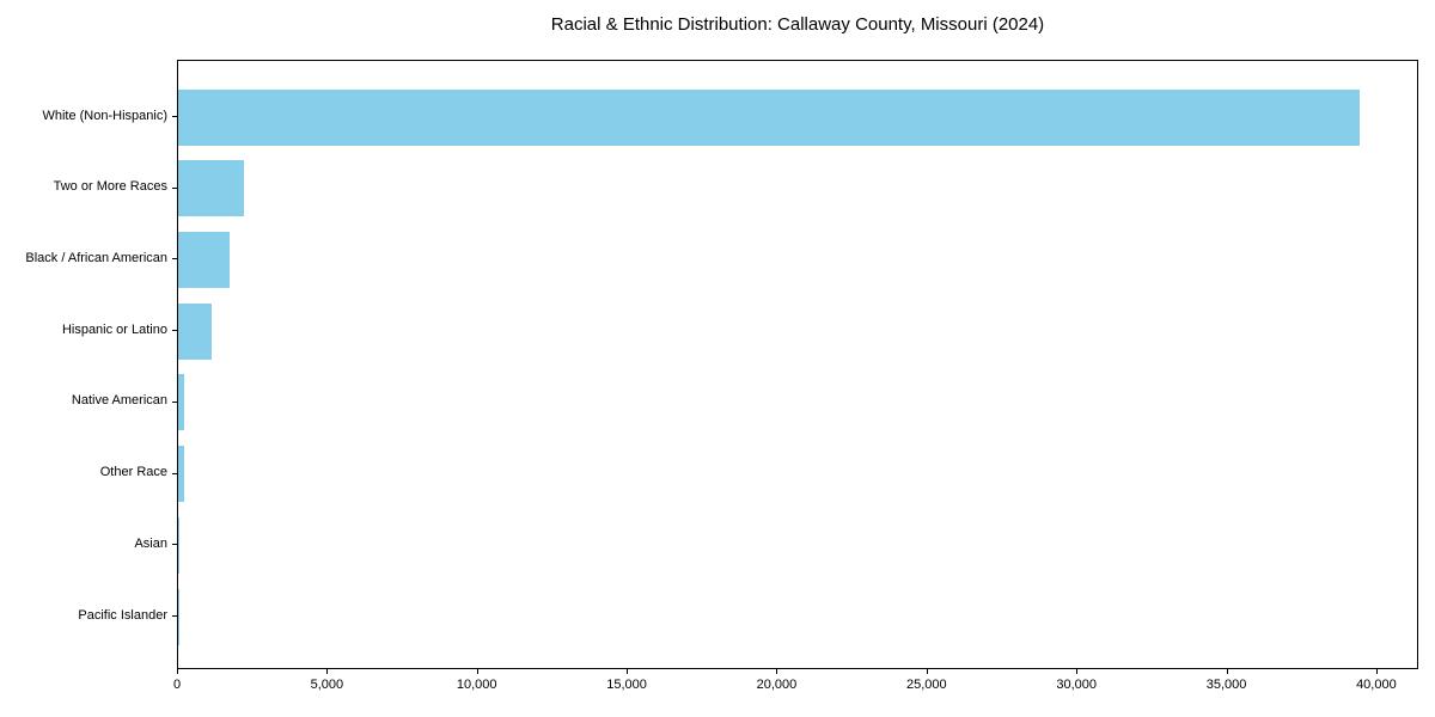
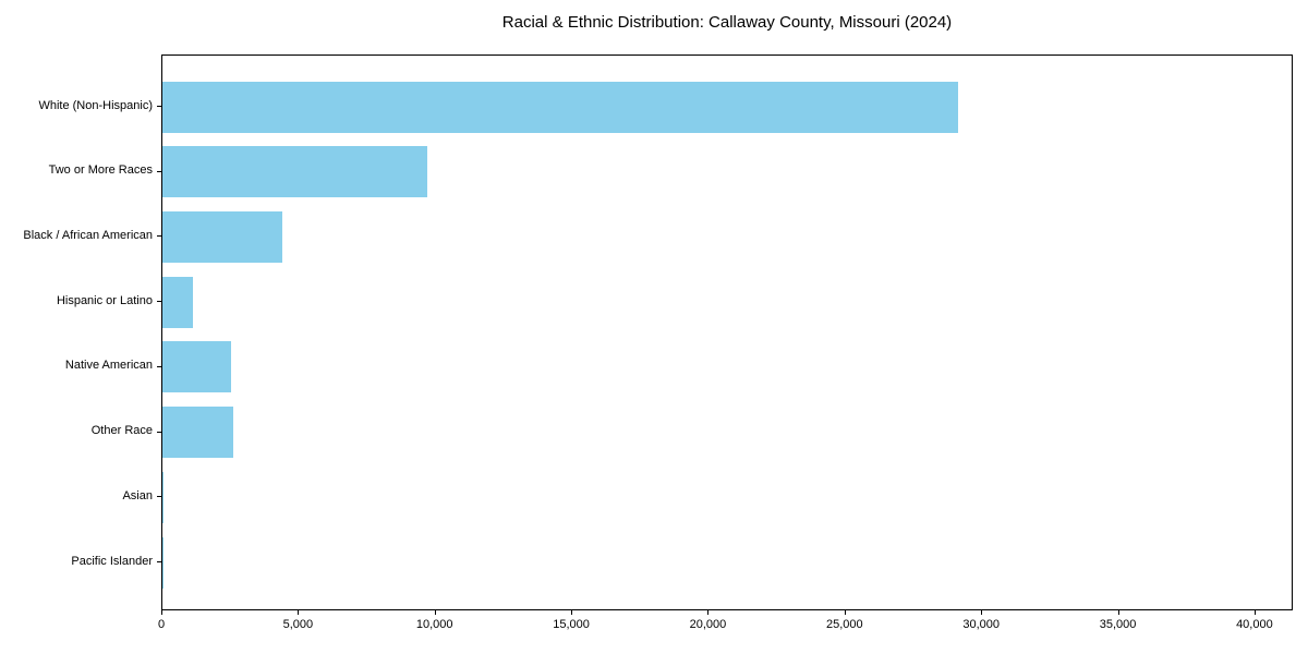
White (Non-Hispanic): 39400 -> 29100
Two or More Races: 2200 -> 9700
Black / African American: 1700 -> 4400
Native American: 200 -> 2500
Other Race: 200 -> 2600
